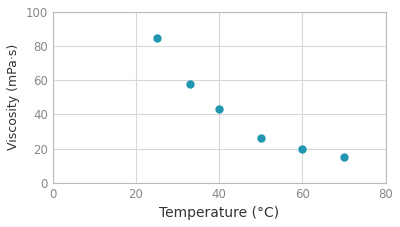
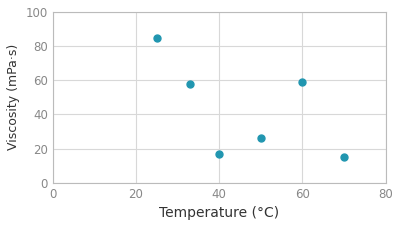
40: 43 -> 17
60: 20 -> 59
